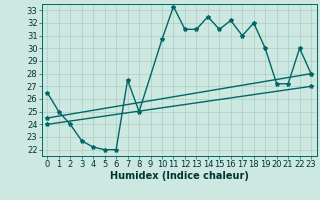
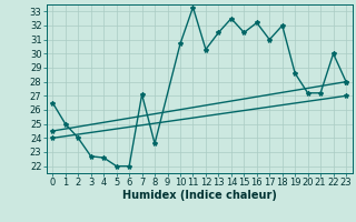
4: 22.2 -> 22.6
7: 27.5 -> 27.1
8: 25.0 -> 23.6
12: 31.5 -> 30.3
19: 30.0 -> 28.6
